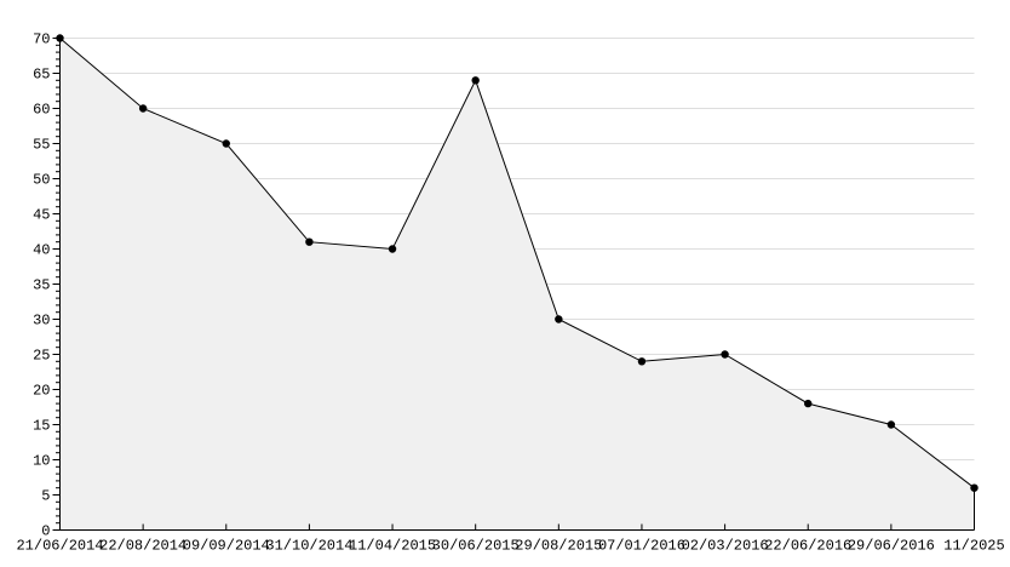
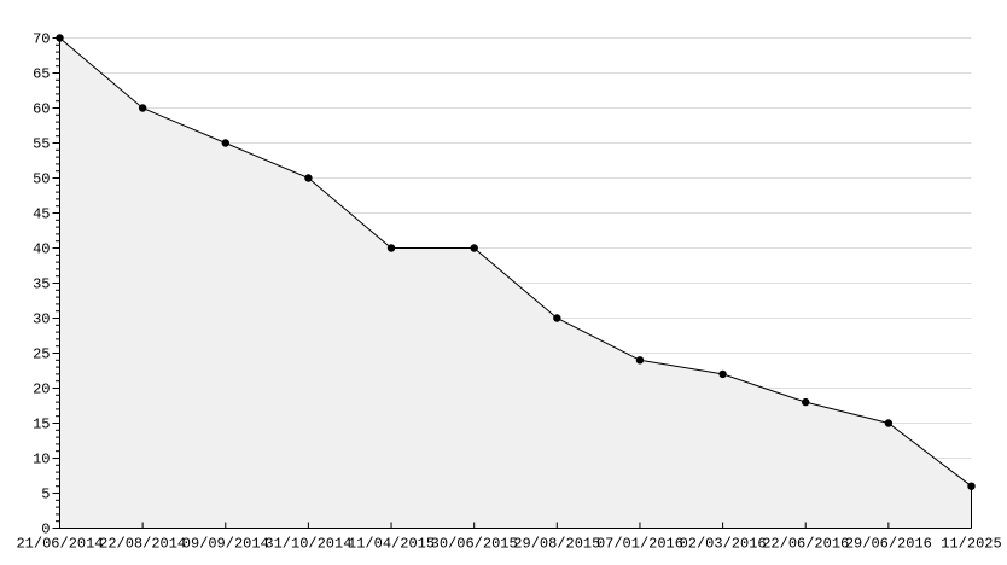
31/10/2014: 41 -> 50
30/06/2015: 64 -> 40
02/03/2016: 25 -> 22
